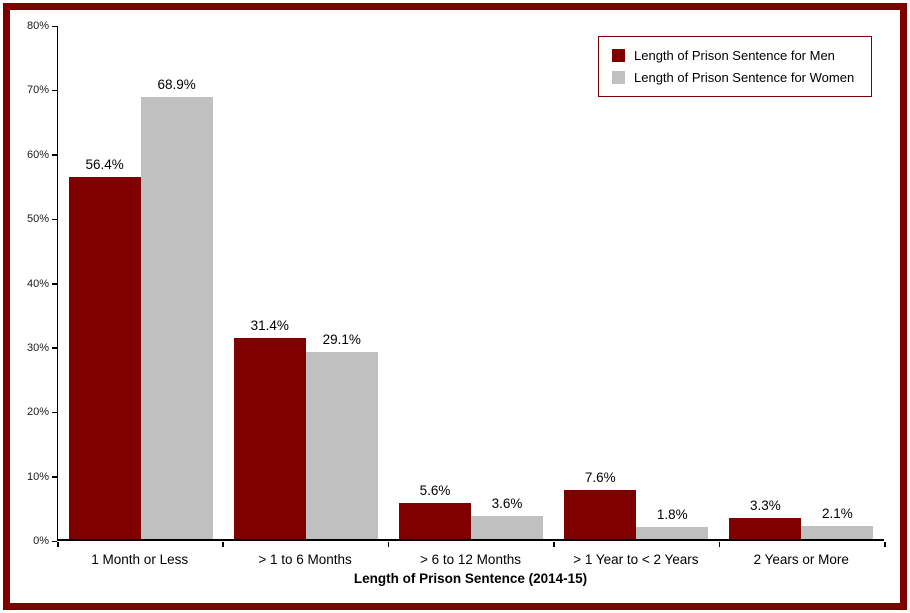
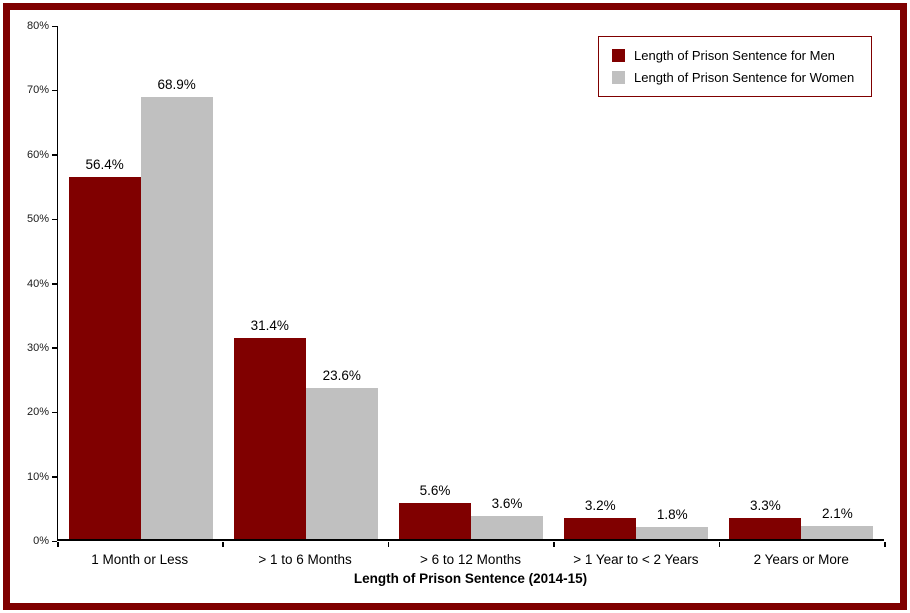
Length of Prison Sentence for Women/> 1 to 6 Months: 29.1% -> 23.6%
Length of Prison Sentence for Men/> 1 Year to < 2 Years: 7.6% -> 3.2%
